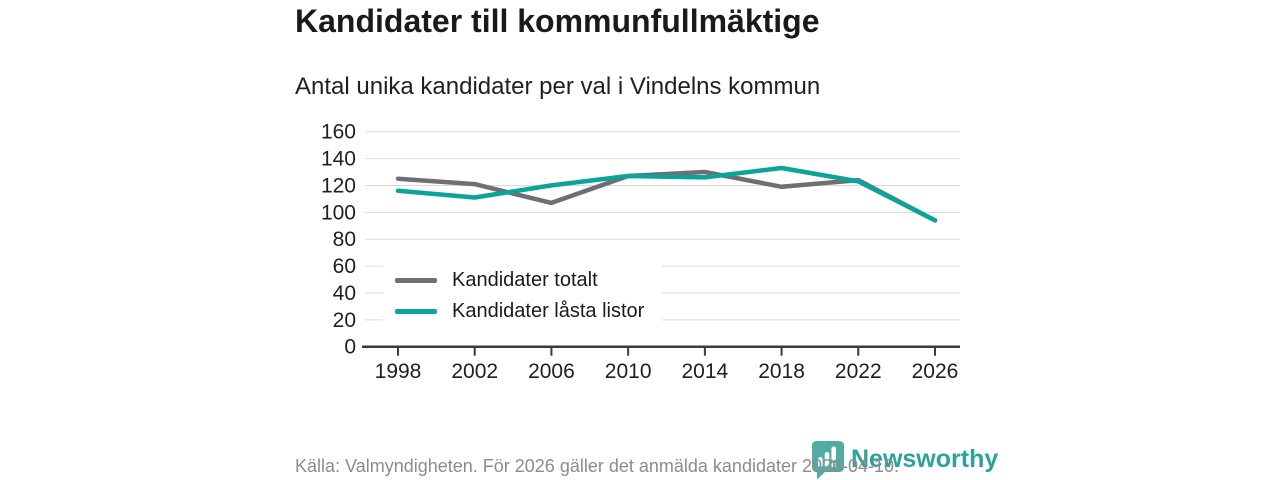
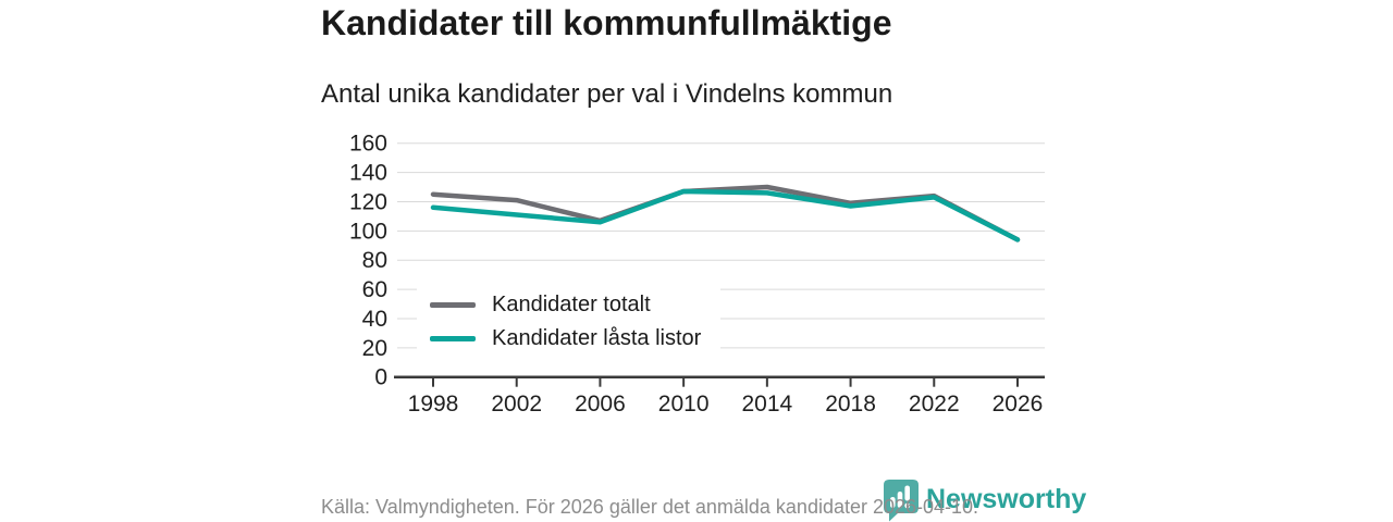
Kandidater låsta listor/2006: 120 -> 106
Kandidater låsta listor/2018: 133 -> 117
